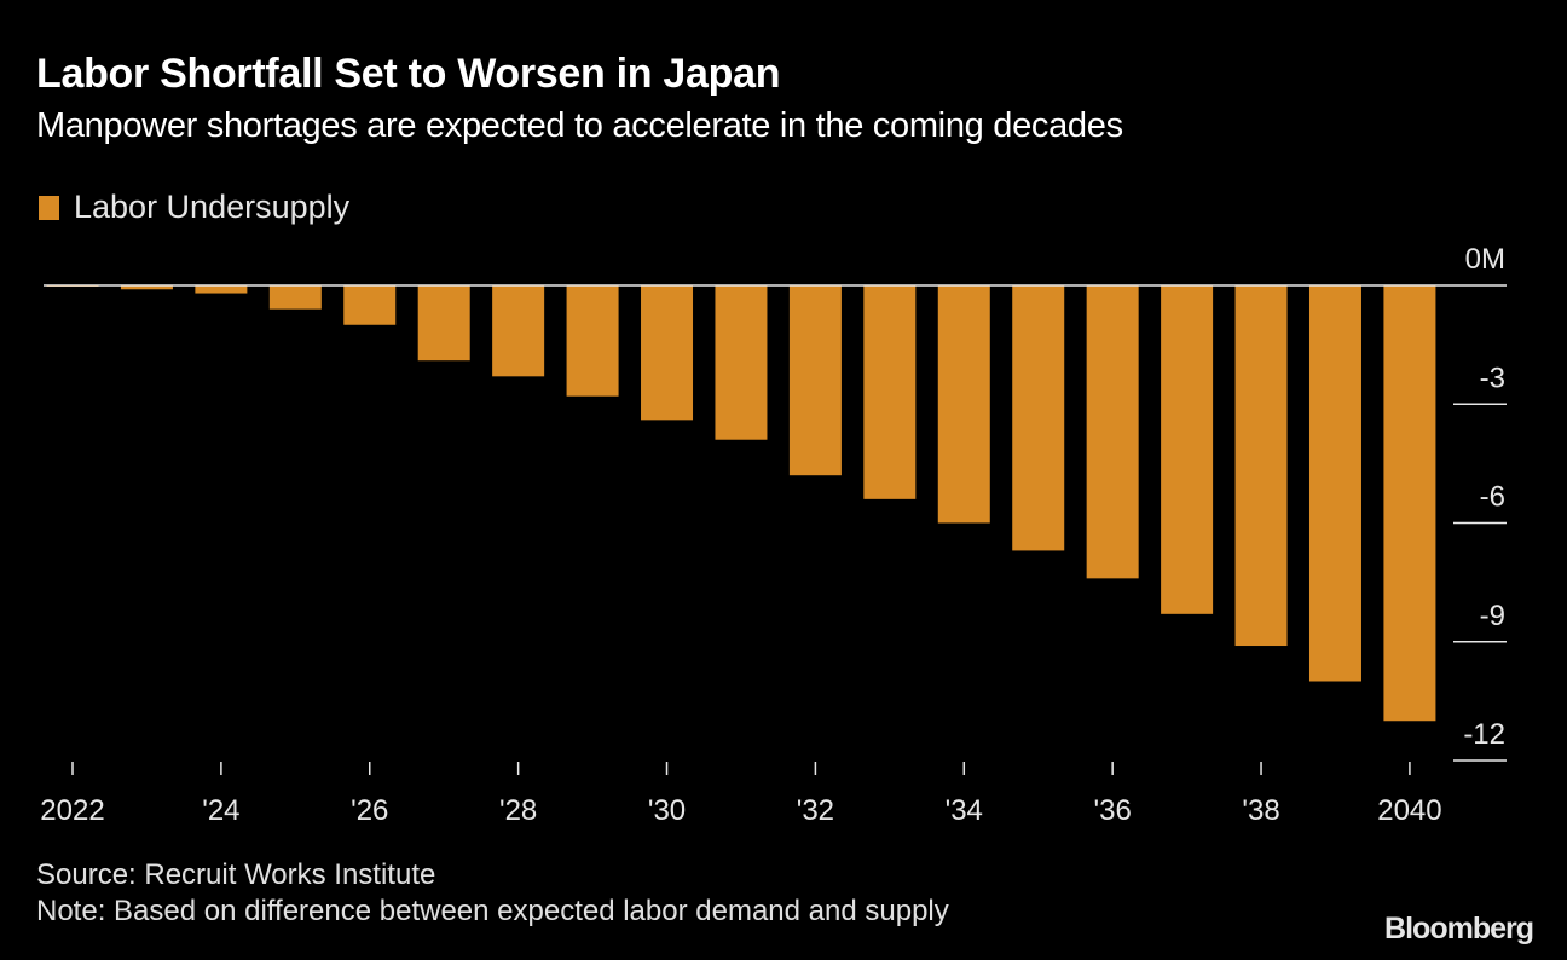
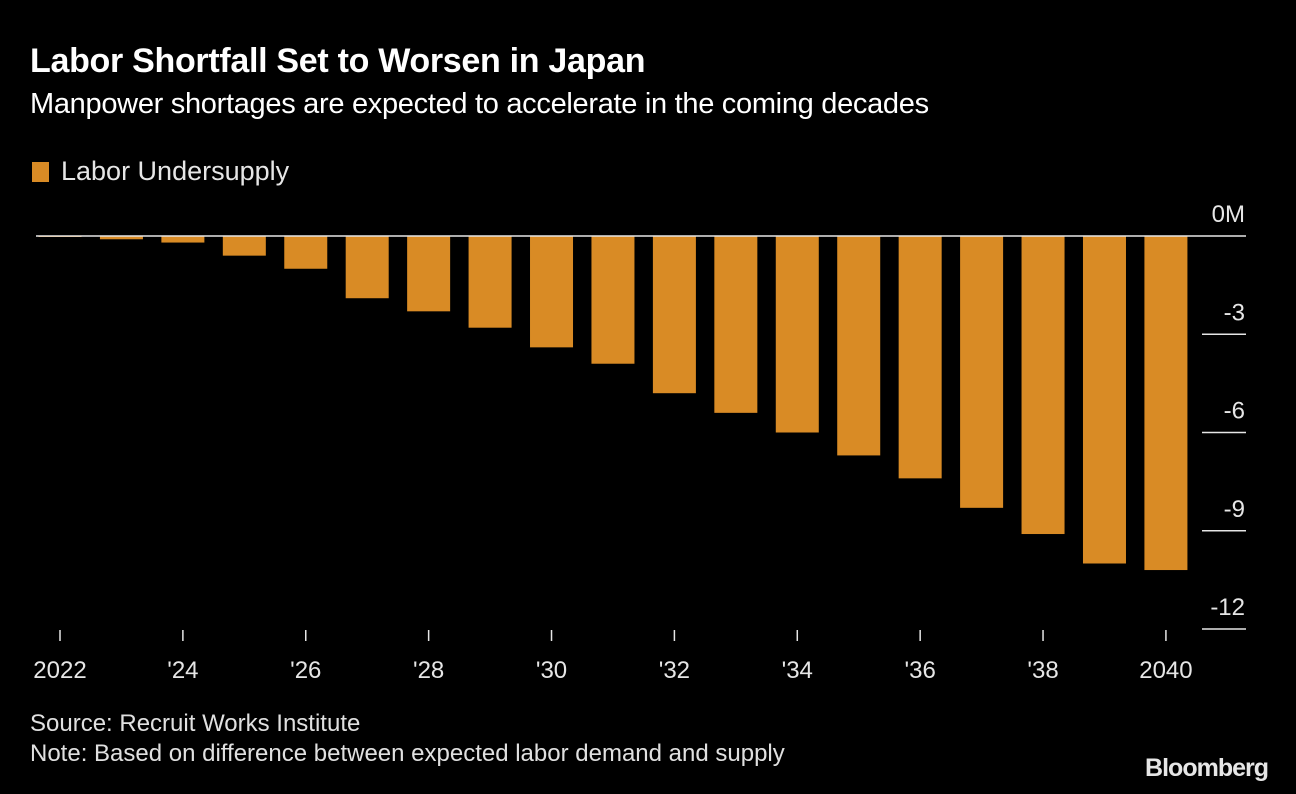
2040: -11.0M -> -10.2M
